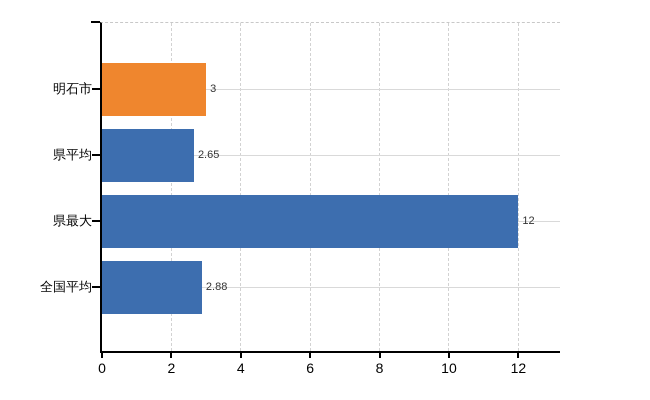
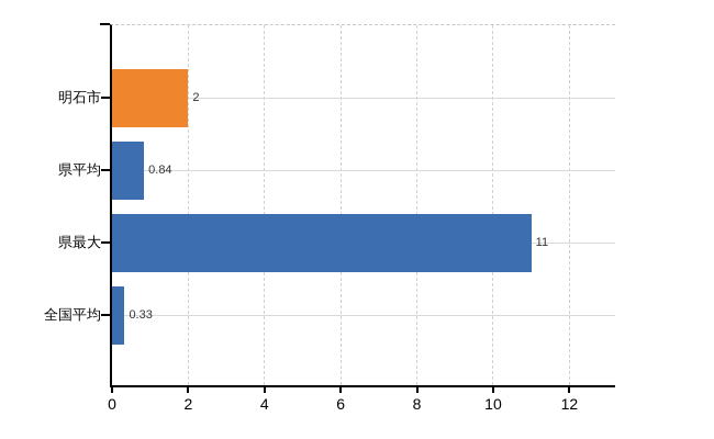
明石市: 3 -> 2
県平均: 2.65 -> 0.84
県最大: 12 -> 11
全国平均: 2.88 -> 0.33
